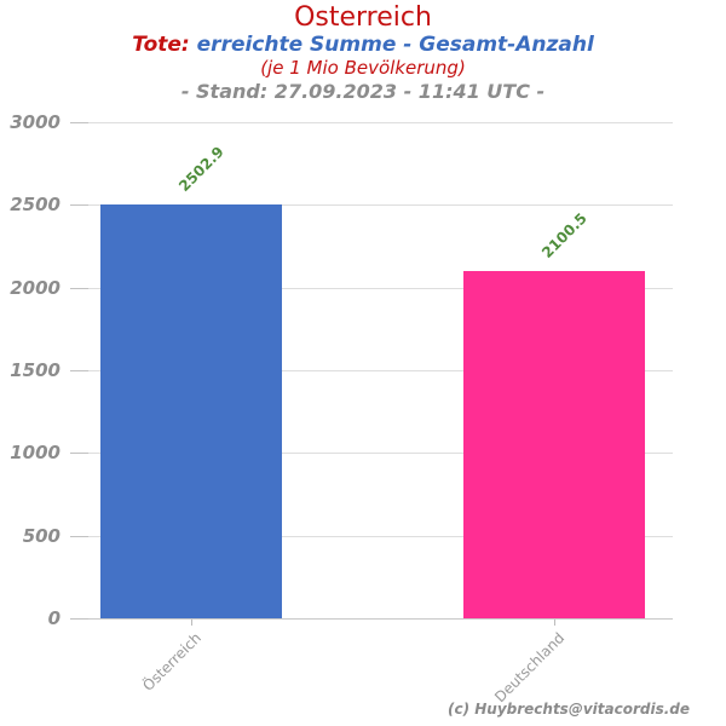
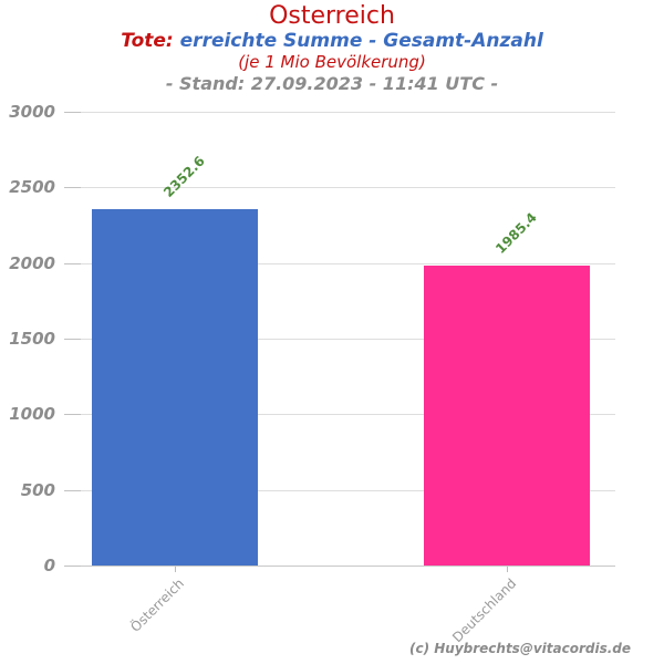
Österreich: 2502.9 -> 2352.6
Deutschland: 2100.5 -> 1985.4
